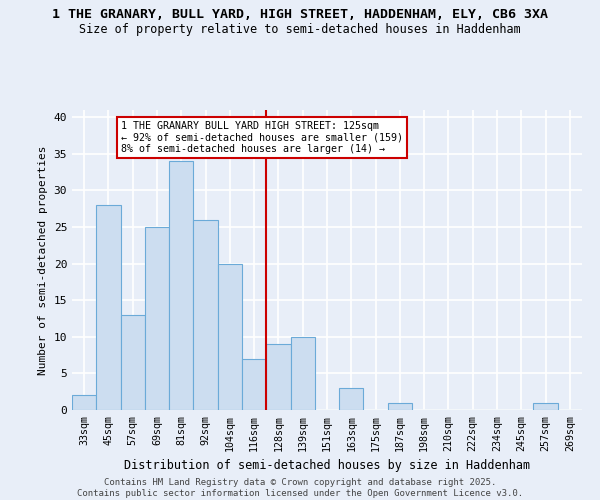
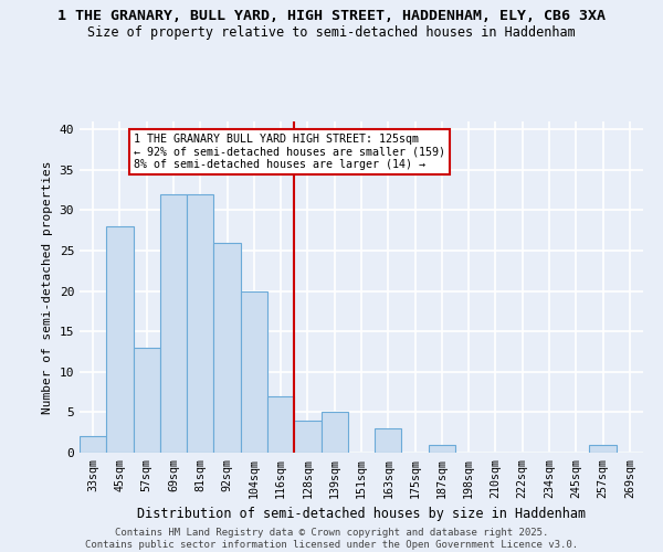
69sqm: 25 -> 32
81sqm: 34 -> 32
128sqm: 9 -> 4
139sqm: 10 -> 5
